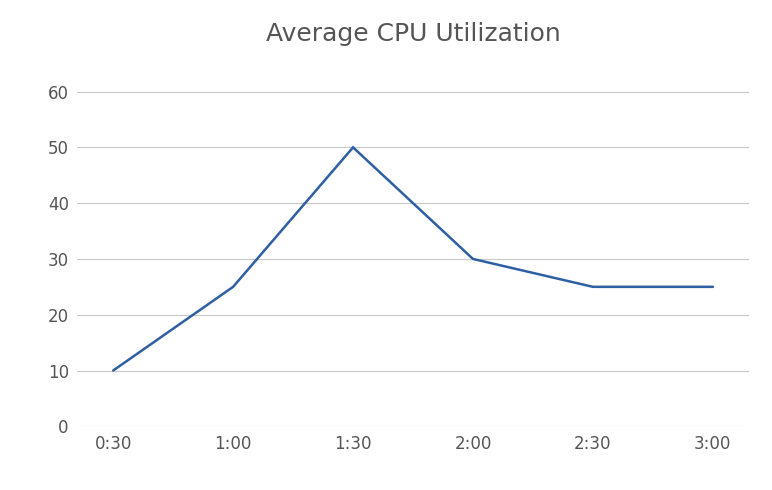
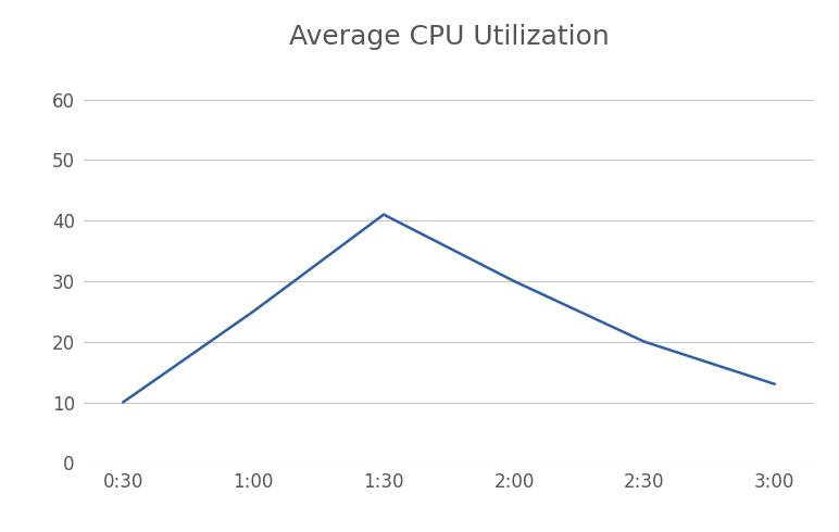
1:30: 50 -> 41
2:30: 25 -> 20
3:00: 25 -> 13
